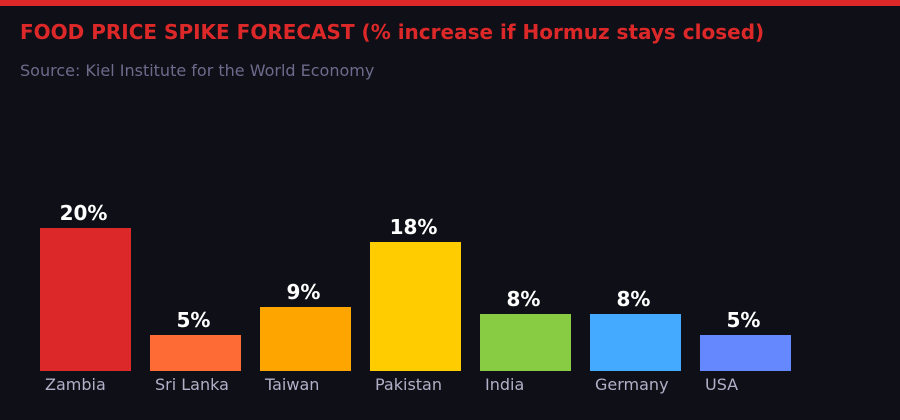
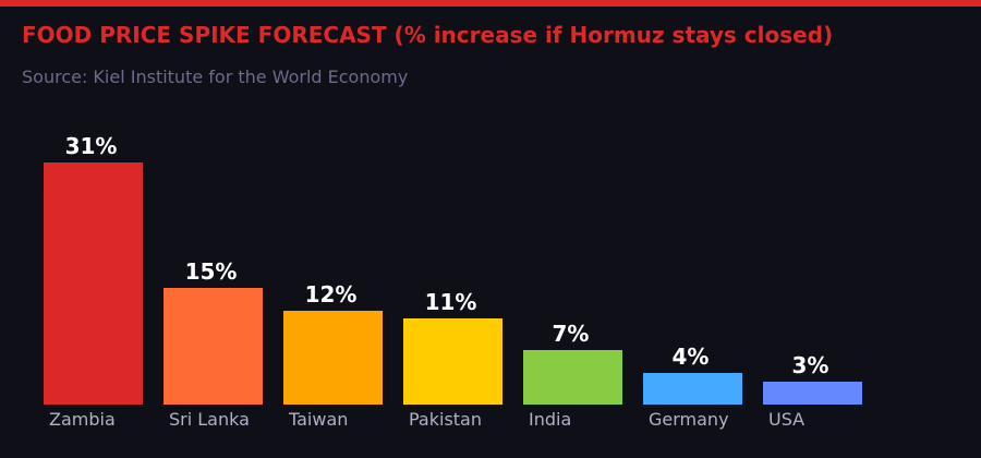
Zambia: 20% -> 31%
Sri Lanka: 5% -> 15%
Taiwan: 9% -> 12%
Pakistan: 18% -> 11%
India: 8% -> 7%
Germany: 8% -> 4%
USA: 5% -> 3%
